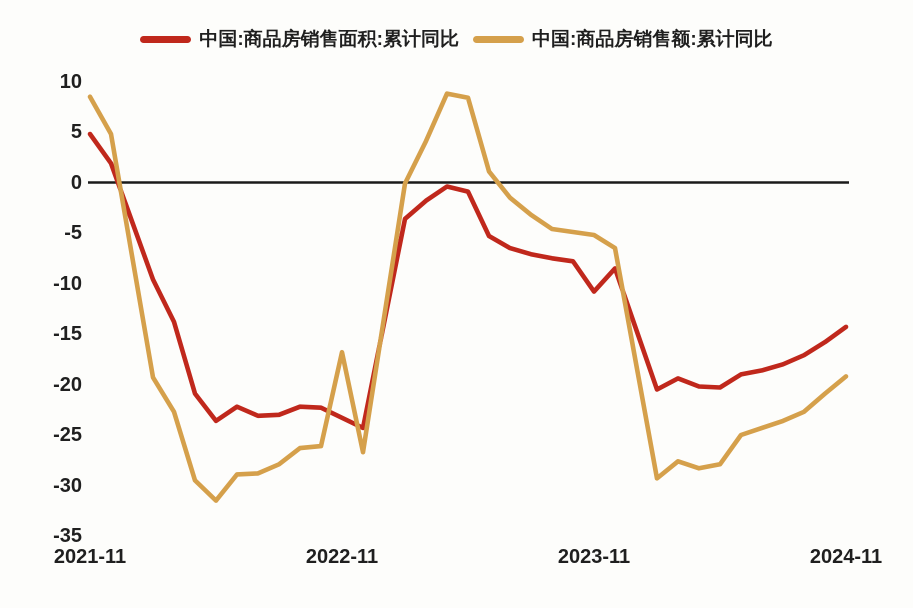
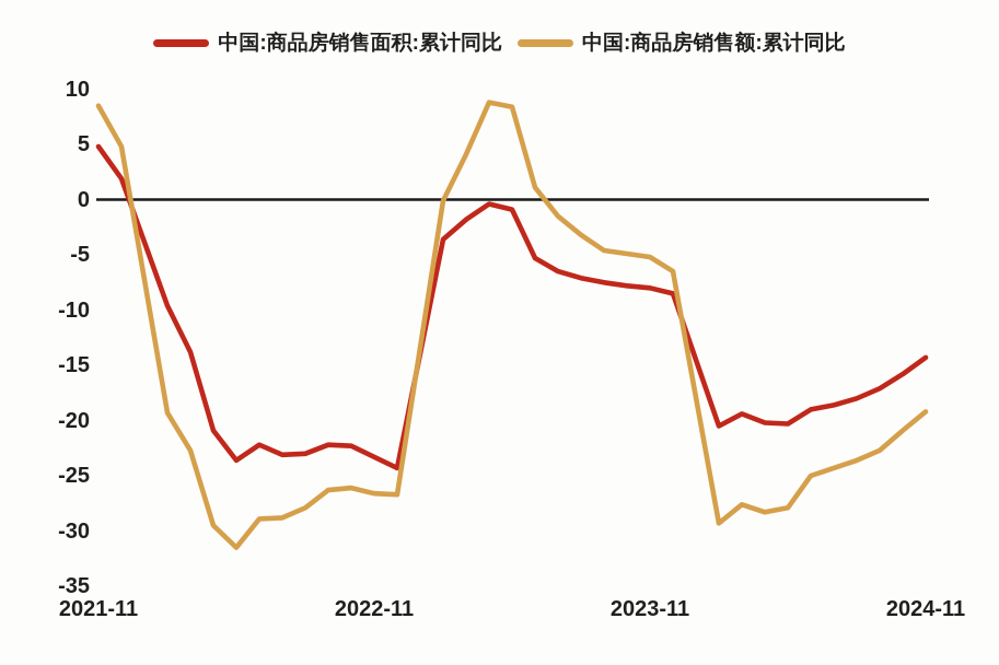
中国:商品房销售额:累计同比/2022-11: -16.8 -> -26.6
中国:商品房销售面积:累计同比/2023-11: -10.8 -> -8.0
